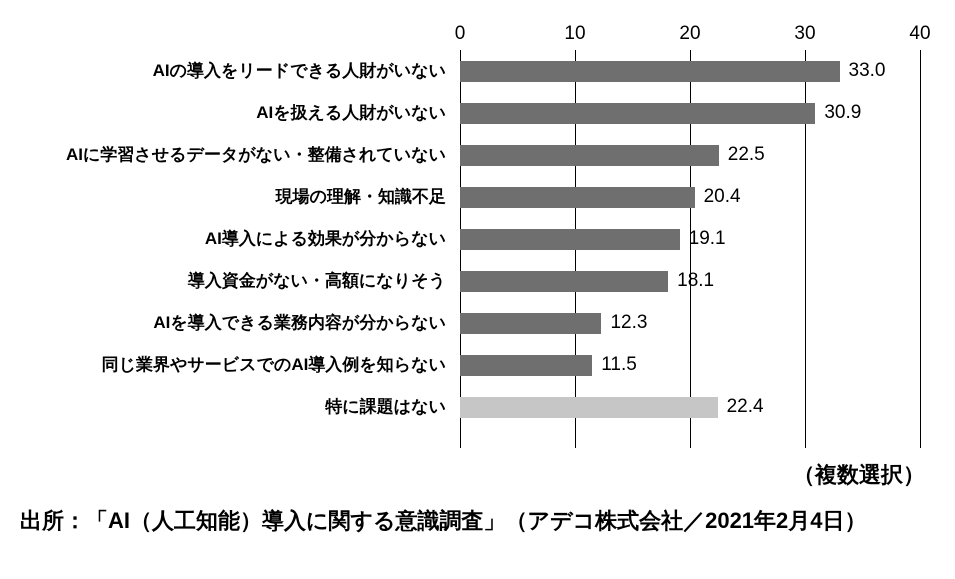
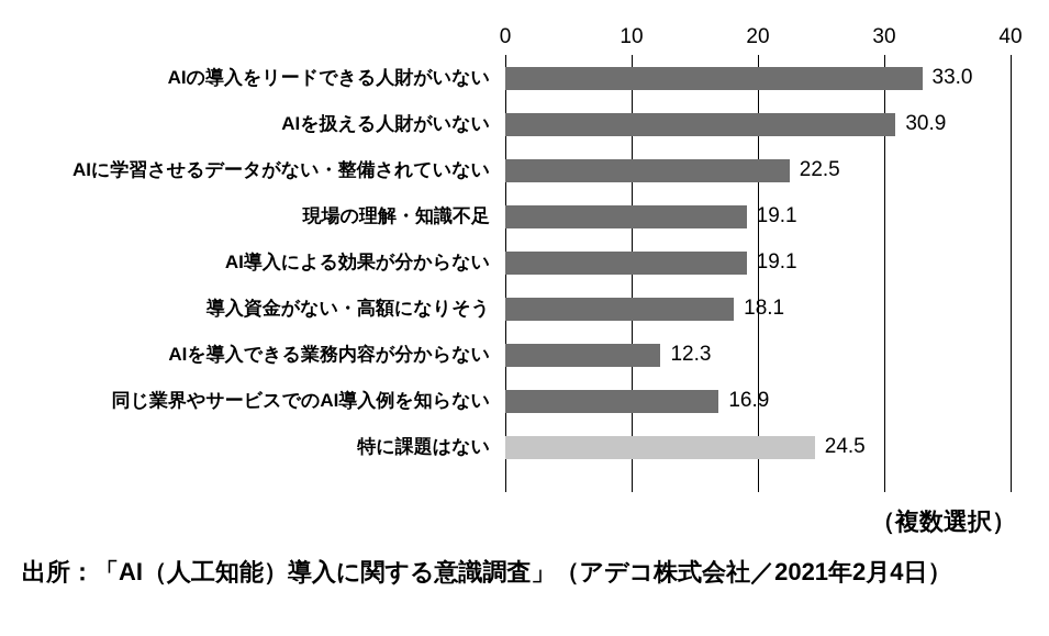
現場の理解・知識不足: 20.4 -> 19.1
同じ業界やサービスでのAI導入例を知らない: 11.5 -> 16.9
特に課題はない: 22.4 -> 24.5
